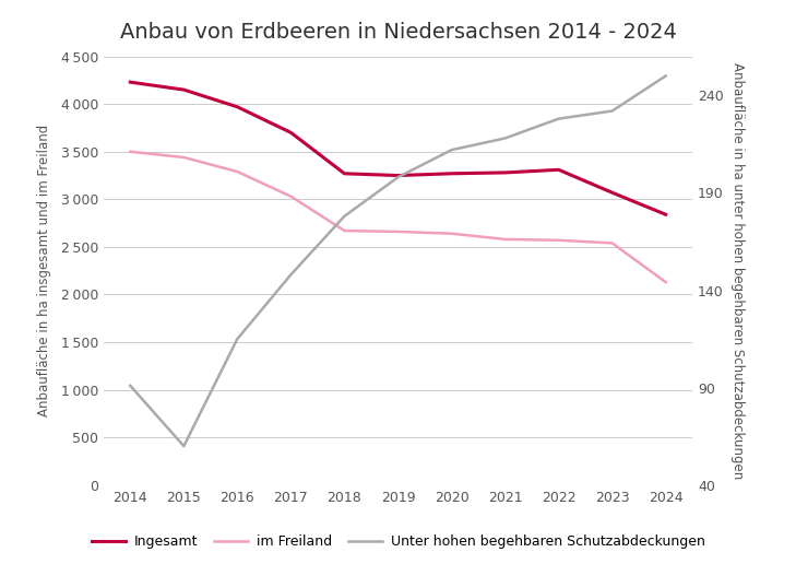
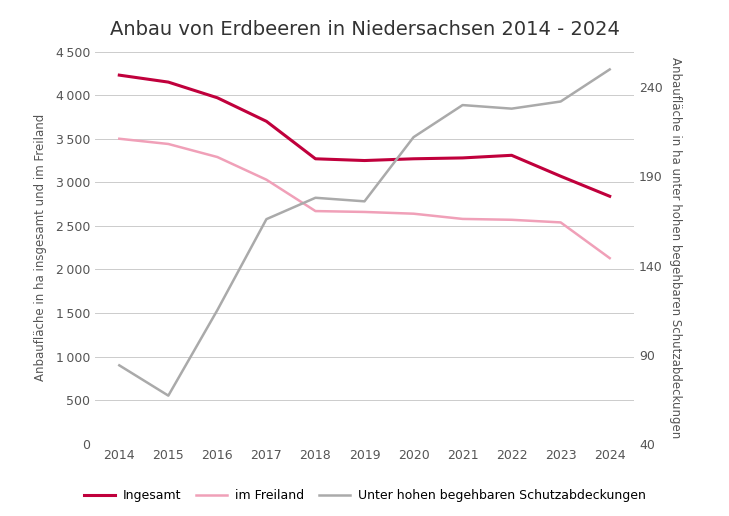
Unter hohen begehbaren Schutzabdeckungen/2014: 91 -> 84
Unter hohen begehbaren Schutzabdeckungen/2015: 60 -> 67
Unter hohen begehbaren Schutzabdeckungen/2017: 148 -> 166
Unter hohen begehbaren Schutzabdeckungen/2019: 198 -> 176
Unter hohen begehbaren Schutzabdeckungen/2021: 218 -> 230
